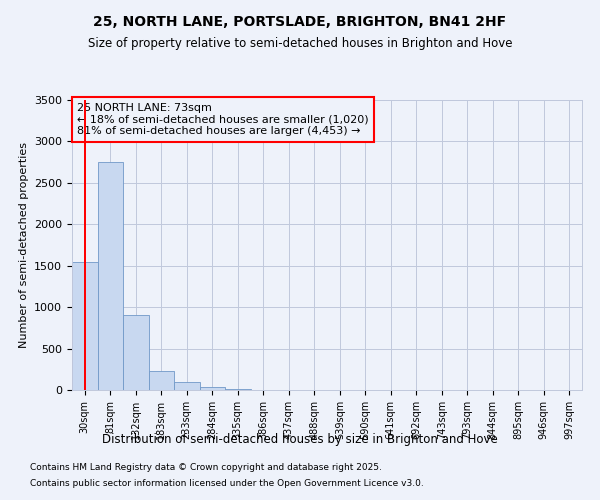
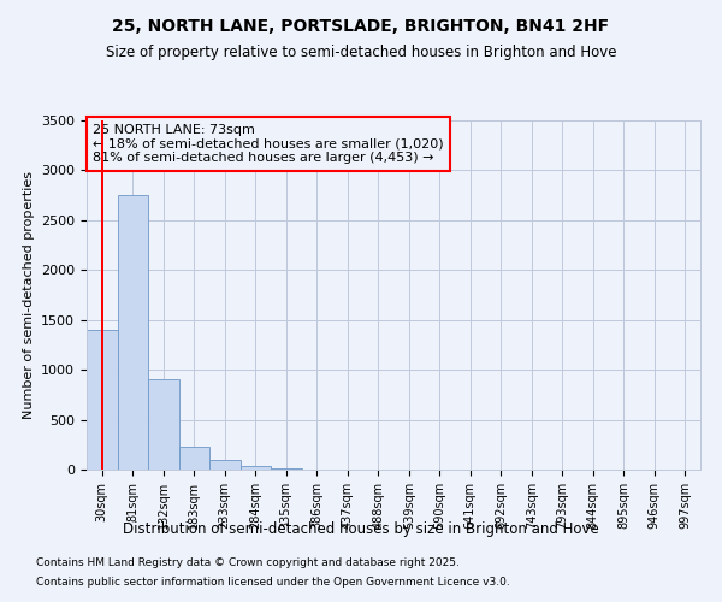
30sqm: 1550 -> 1400
